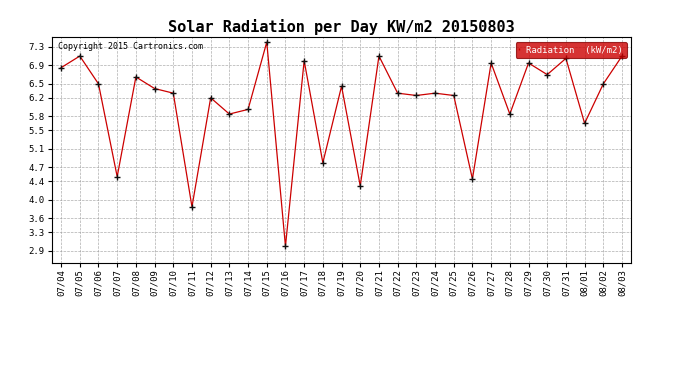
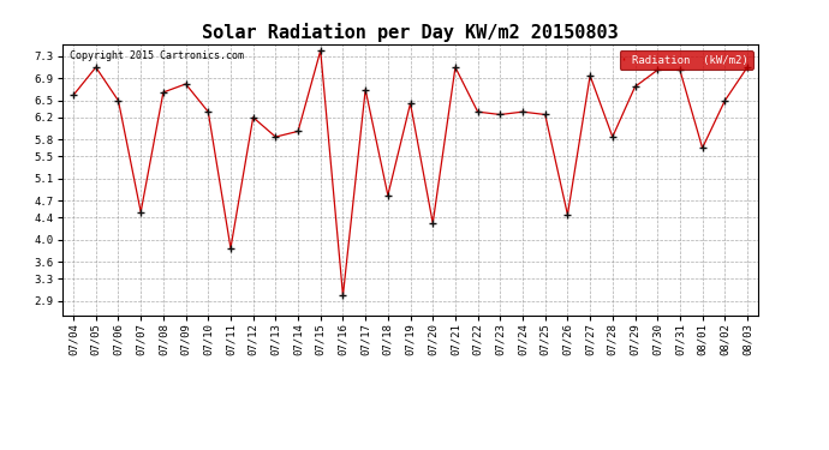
07/04: 6.85 -> 6.60
07/09: 6.40 -> 6.80
07/17: 7.00 -> 6.70
07/29: 6.95 -> 6.75
07/30: 6.70 -> 7.05
